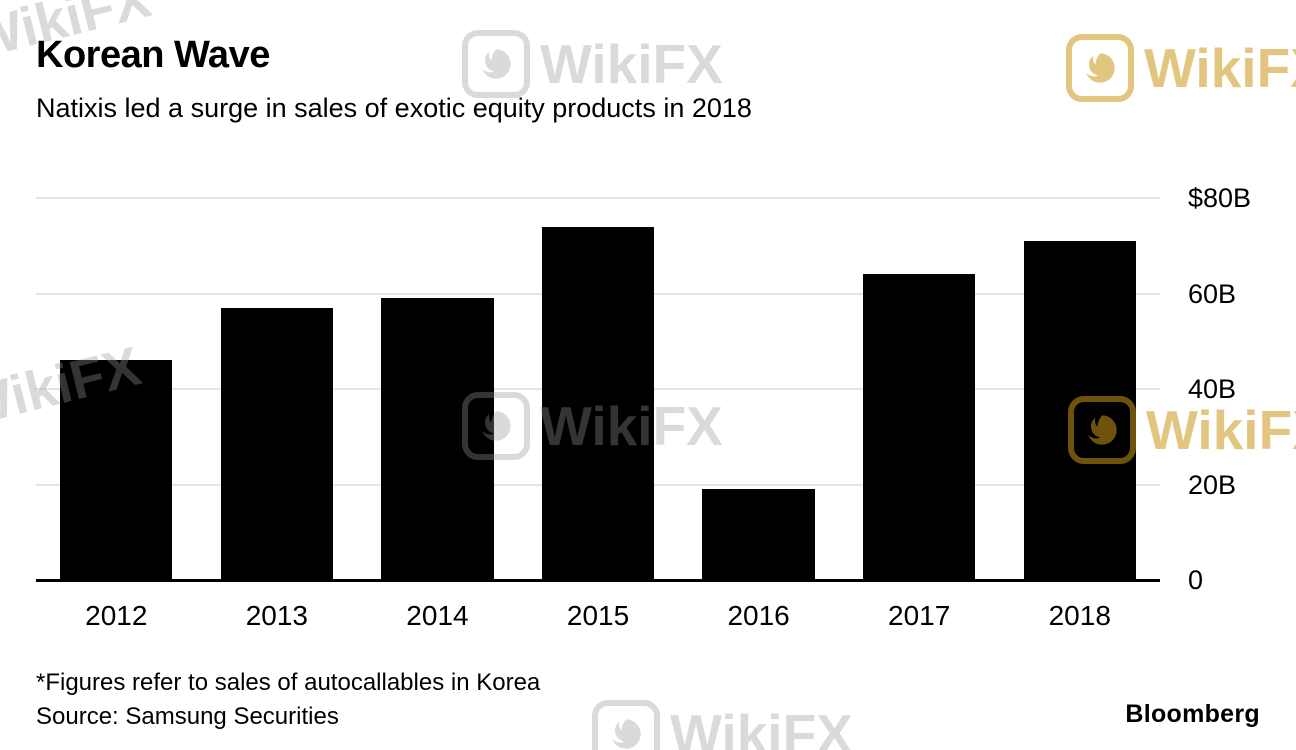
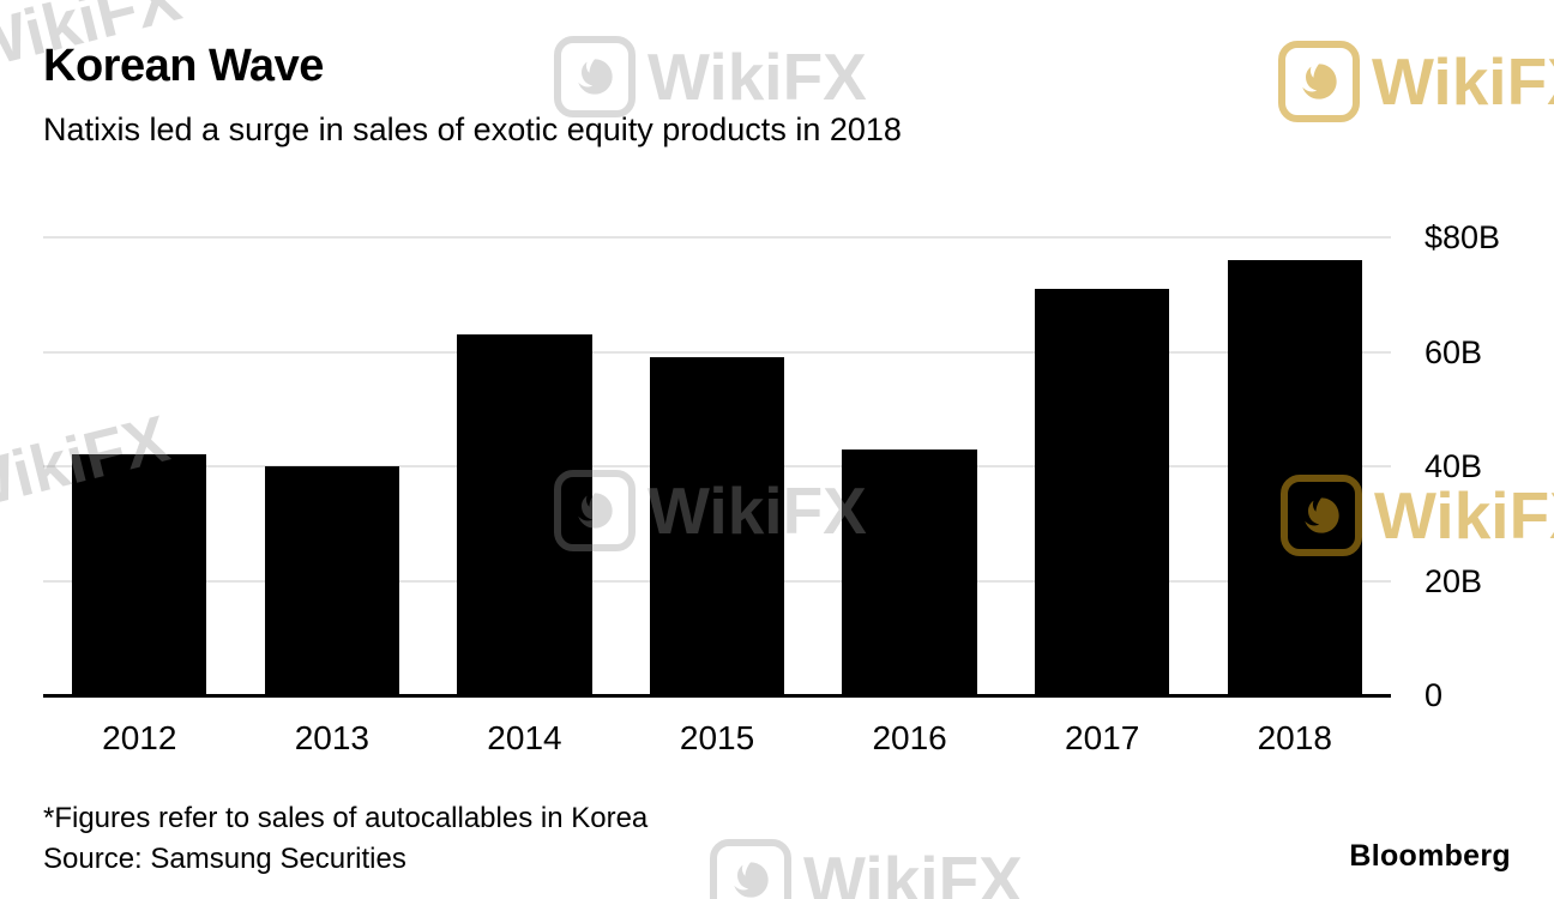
2012: $46B -> $42B
2013: $57B -> $40B
2014: $59B -> $63B
2015: $74B -> $59B
2016: $19B -> $43B
2017: $64B -> $71B
2018: $71B -> $76B
